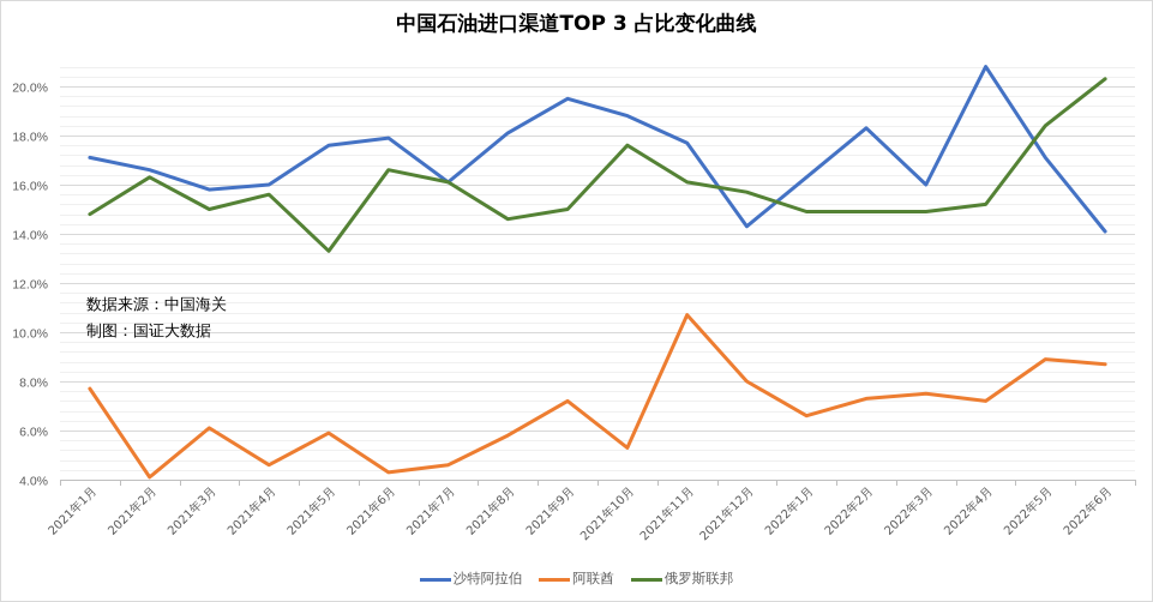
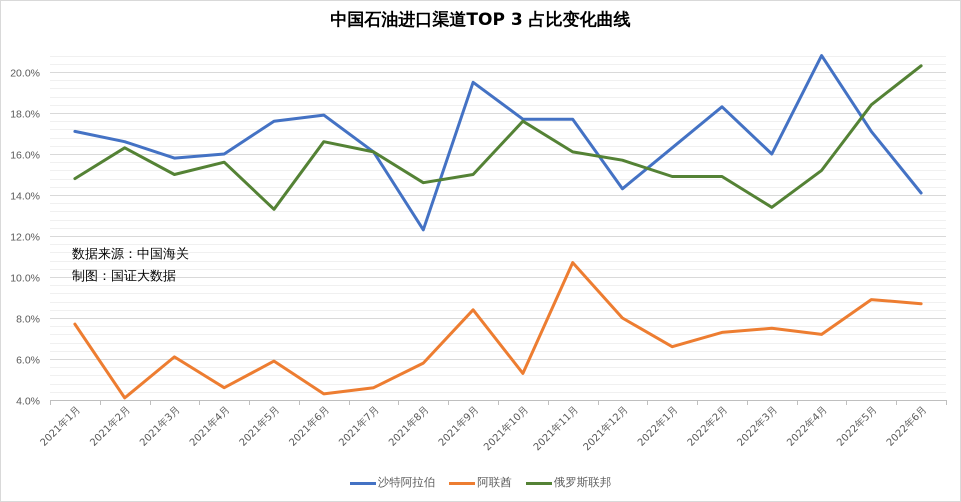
沙特阿拉伯/2021年8月: 18.1% -> 12.3%
阿联酋/2021年9月: 7.2% -> 8.4%
沙特阿拉伯/2021年10月: 18.8% -> 17.7%
俄罗斯联邦/2022年3月: 14.9% -> 13.4%
